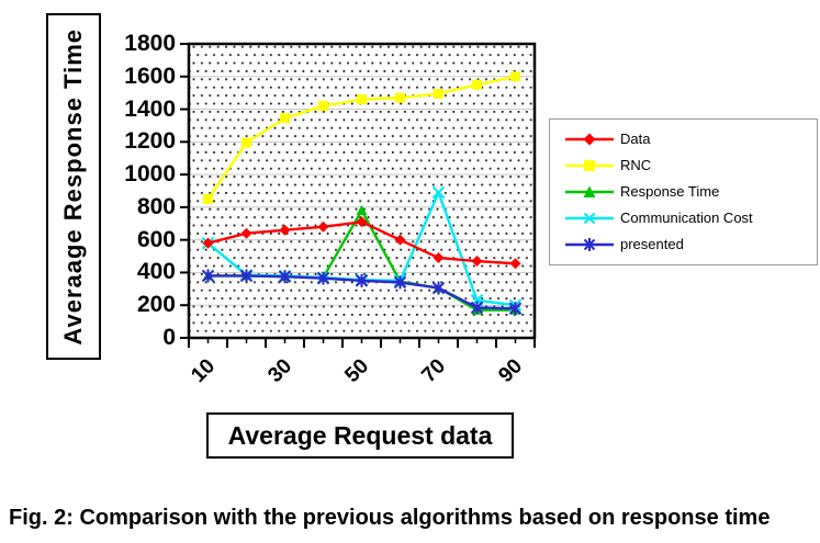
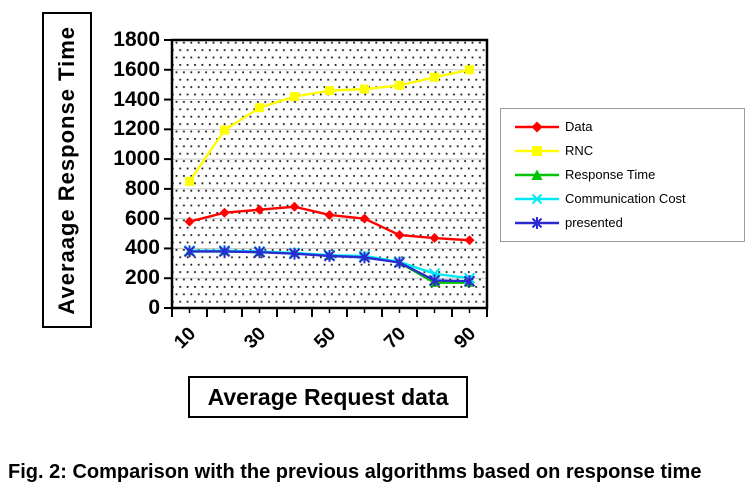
Communication Cost/10: 580 -> 380
Data/50: 710 -> 620
Response Time/50: 780 -> 350
Communication Cost/70: 890 -> 310
